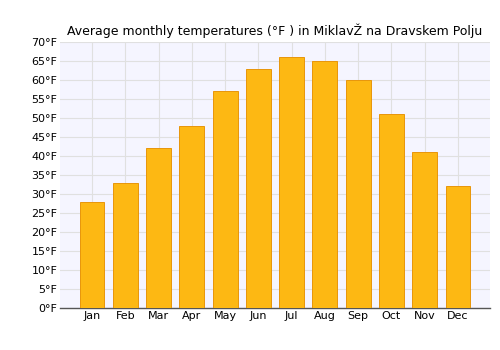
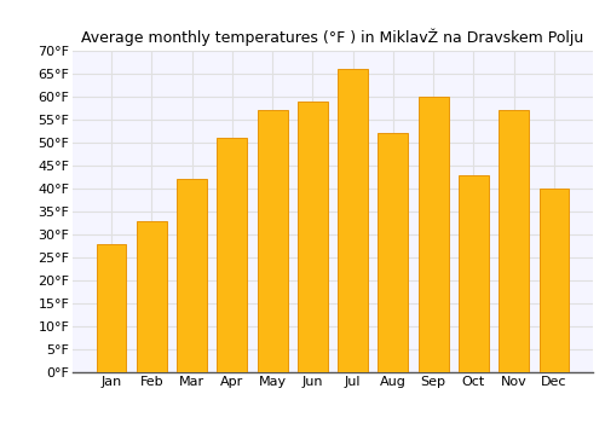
Apr: 48°F -> 51°F
Jun: 63°F -> 59°F
Aug: 65°F -> 52°F
Oct: 51°F -> 43°F
Nov: 41°F -> 57°F
Dec: 32°F -> 40°F
